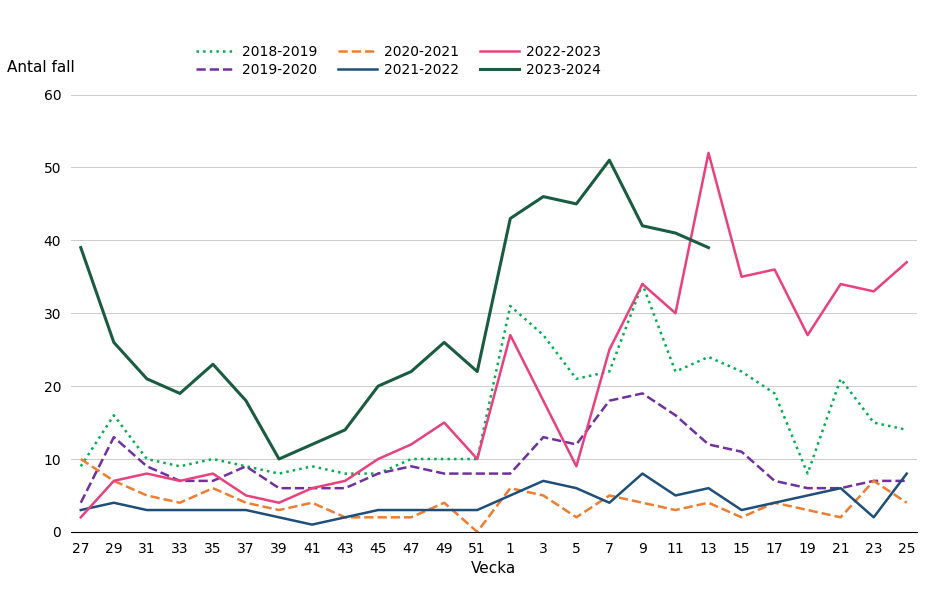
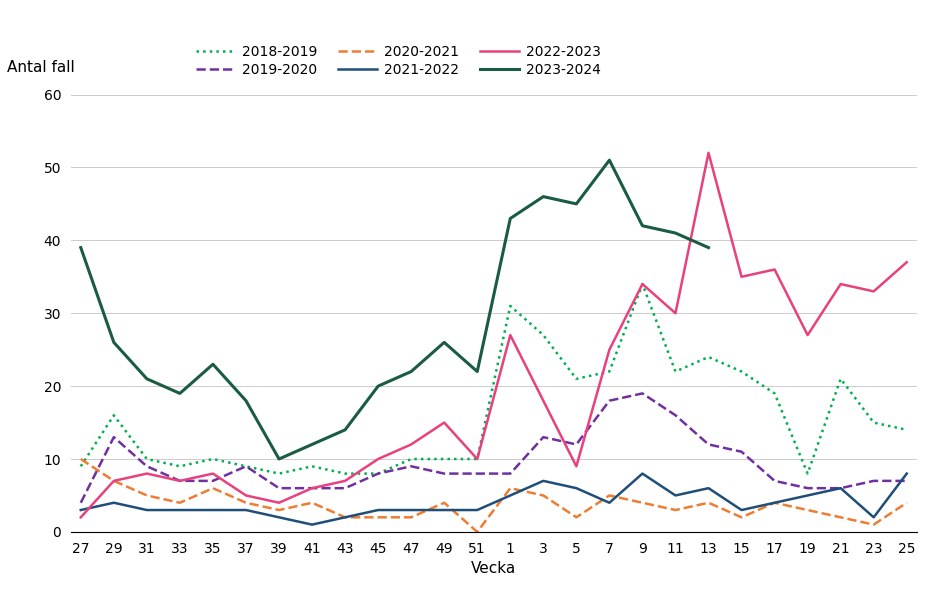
2020-2021/23: 7 -> 1
